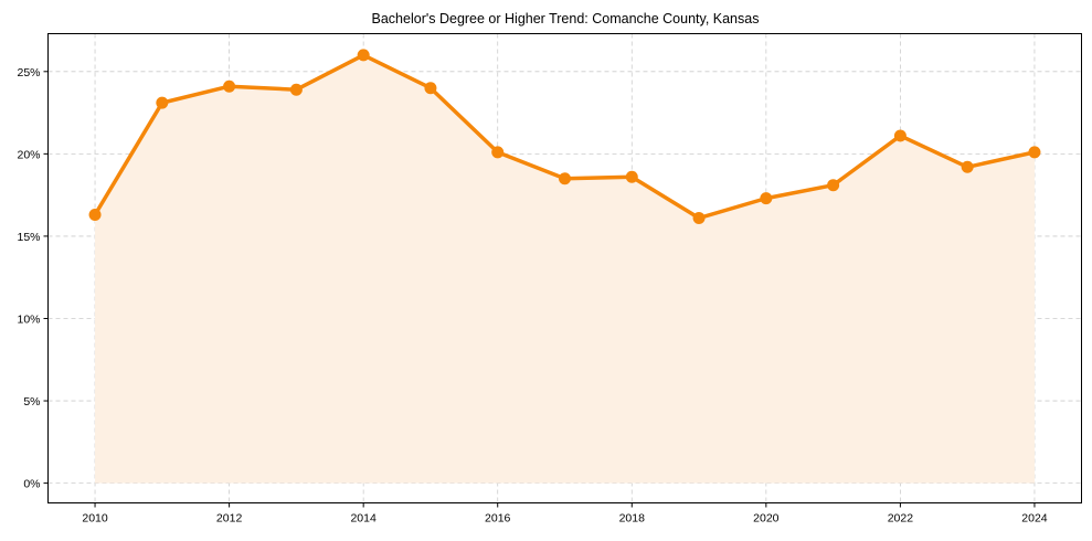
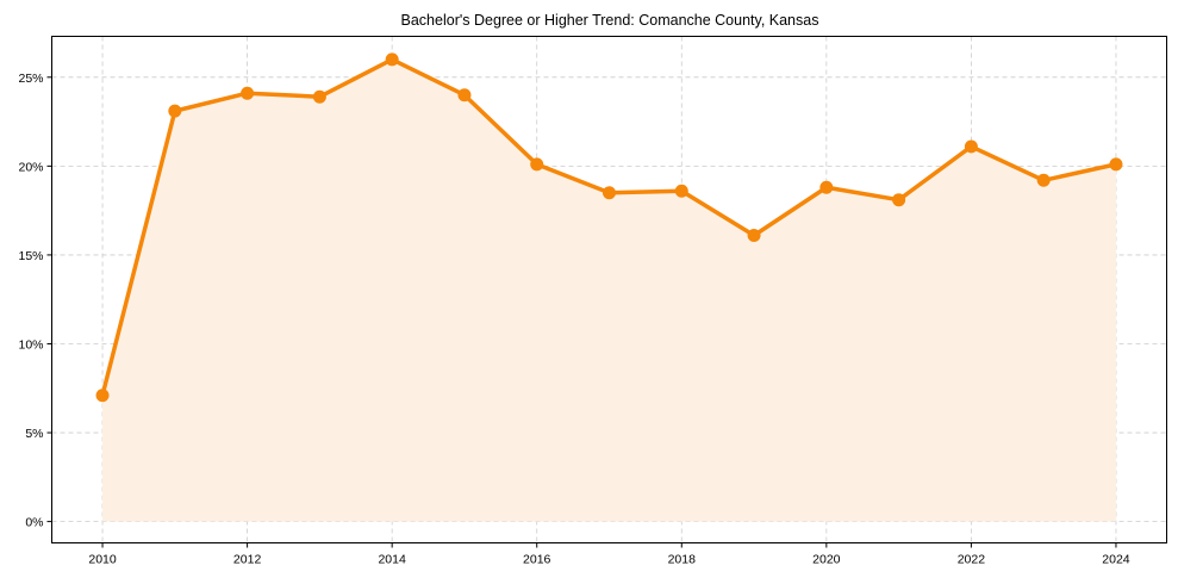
2010: 16.3% -> 7.1%
2020: 17.3% -> 18.8%
